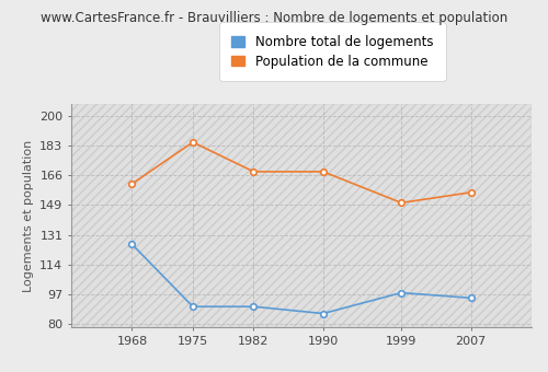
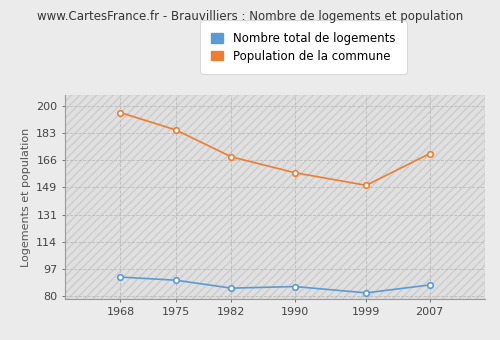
Nombre total de logements/1968: 126 -> 92
Population de la commune/1968: 161 -> 196
Nombre total de logements/1982: 90 -> 85
Population de la commune/1990: 168 -> 158
Nombre total de logements/1999: 98 -> 82
Nombre total de logements/2007: 95 -> 87
Population de la commune/2007: 156 -> 170
